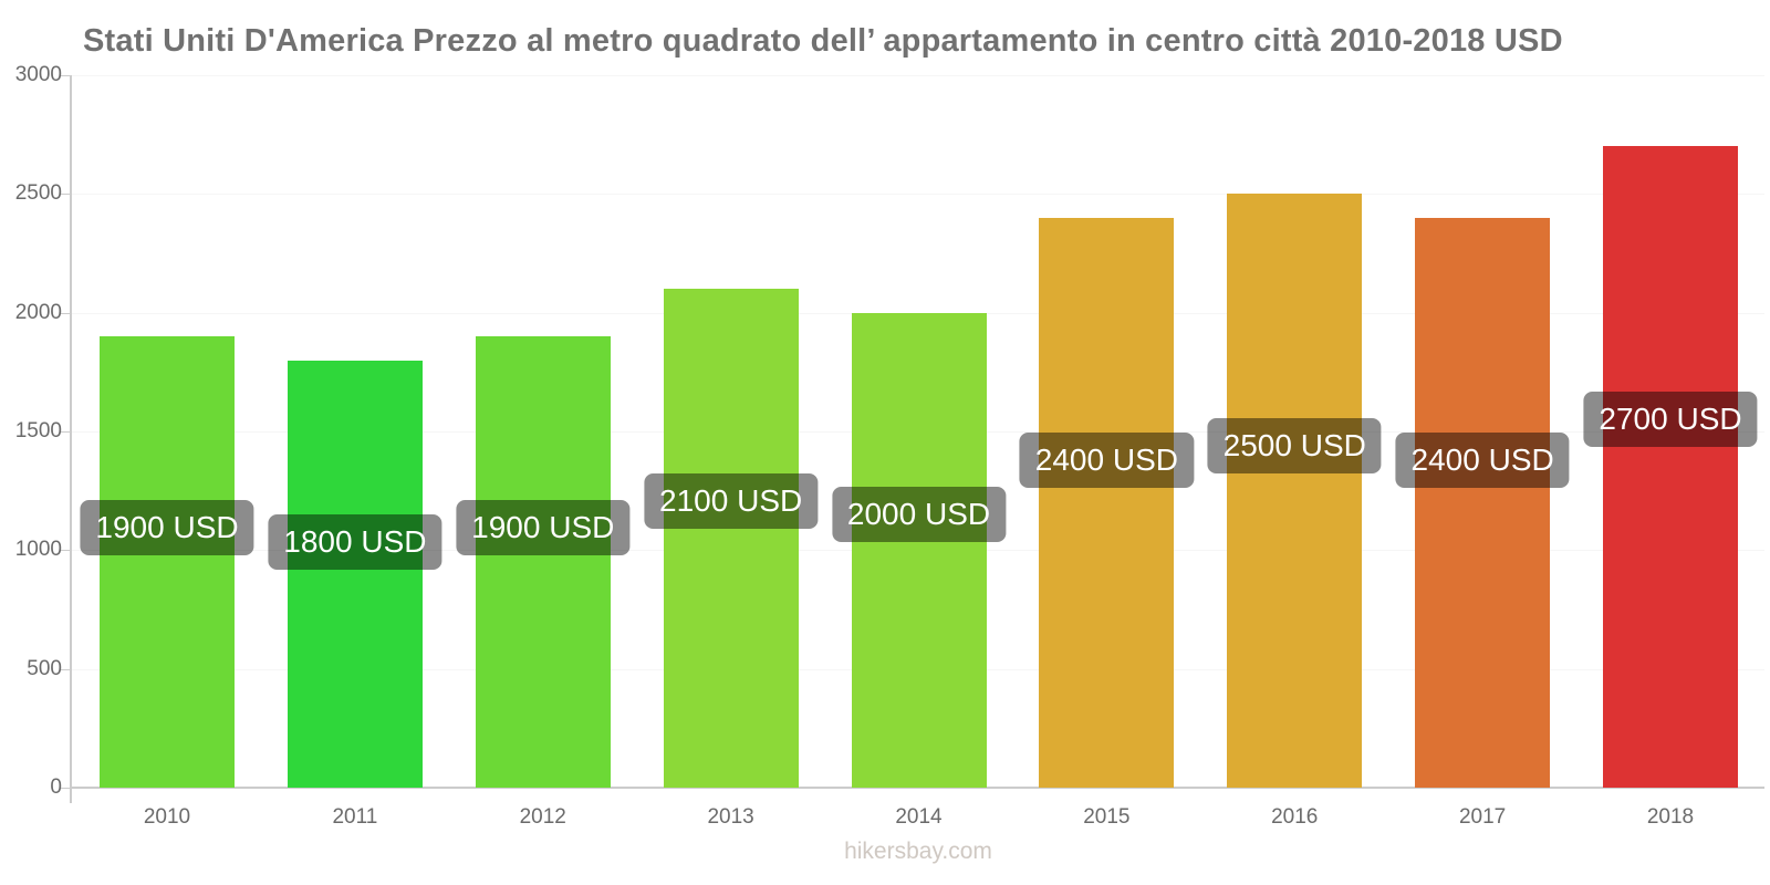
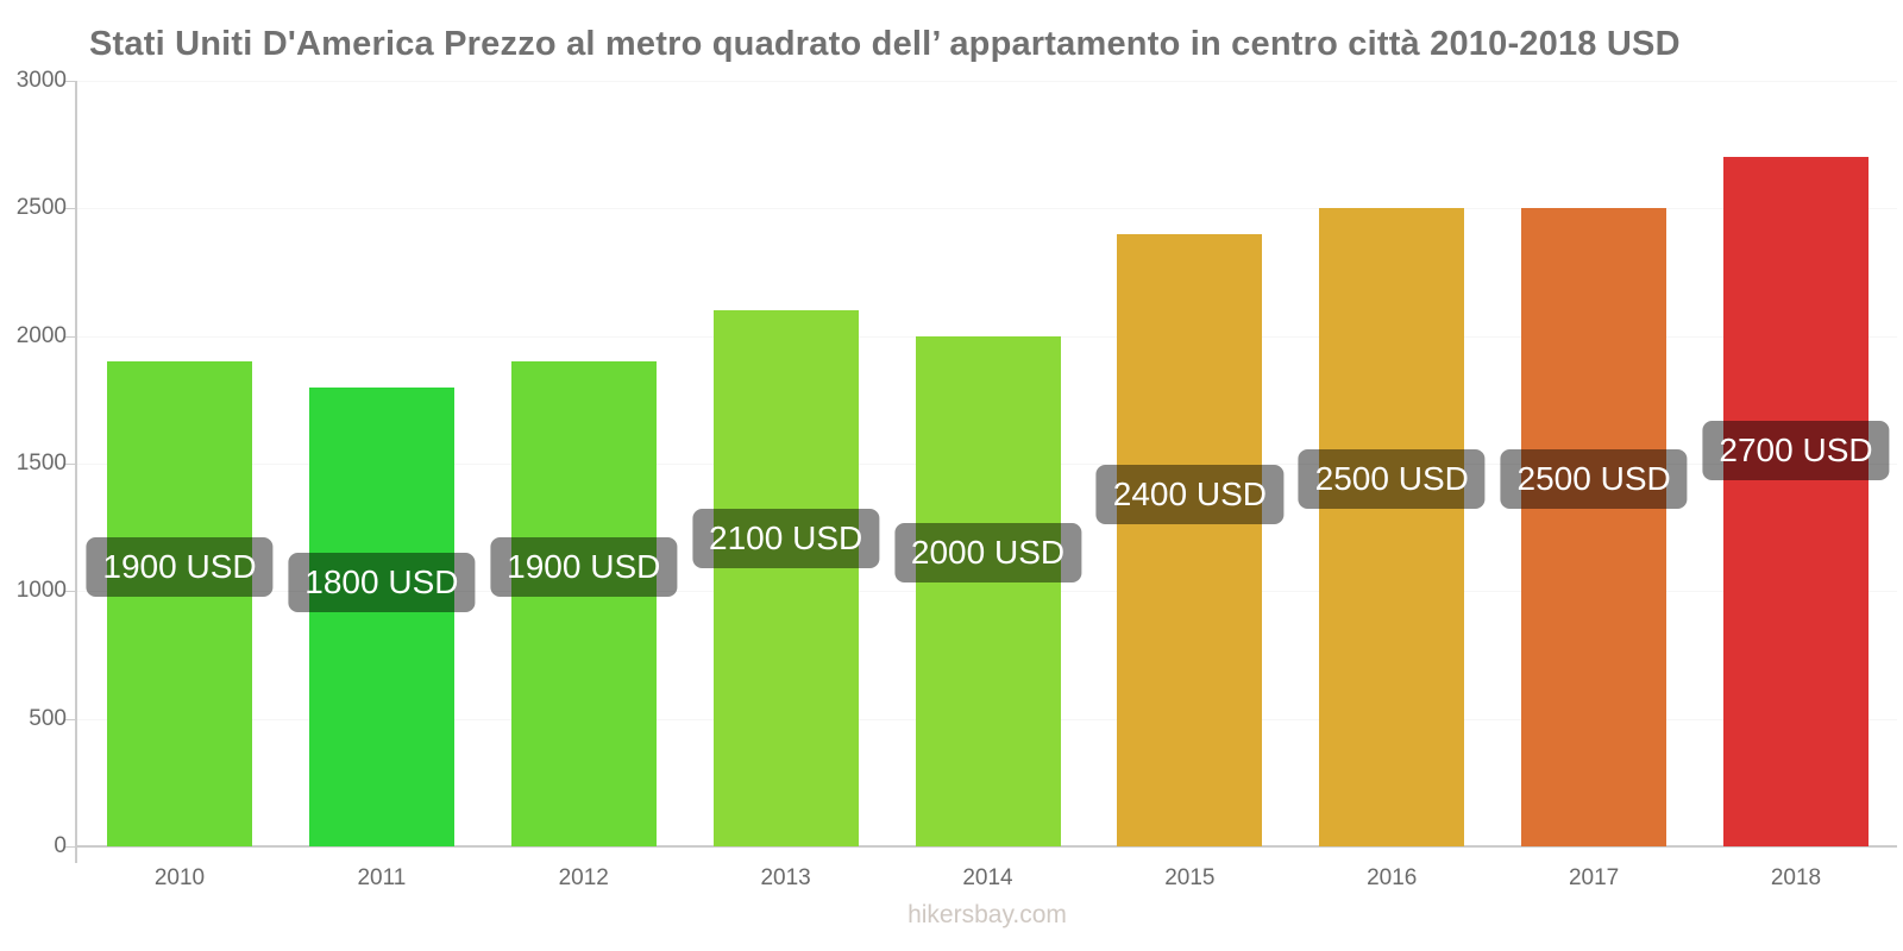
2017: 2400 -> 2500
